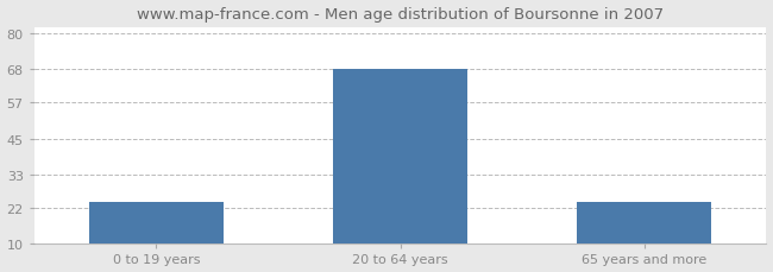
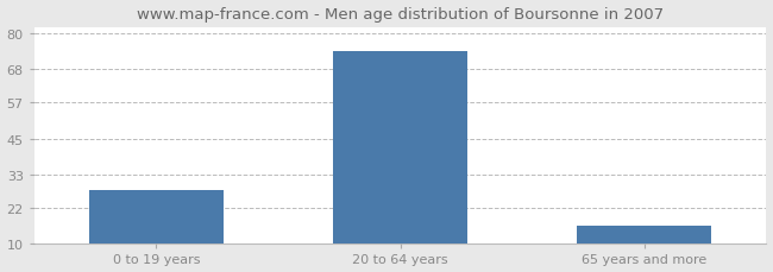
0 to 19 years: 24 -> 28
20 to 64 years: 68 -> 74
65 years and more: 24 -> 16
